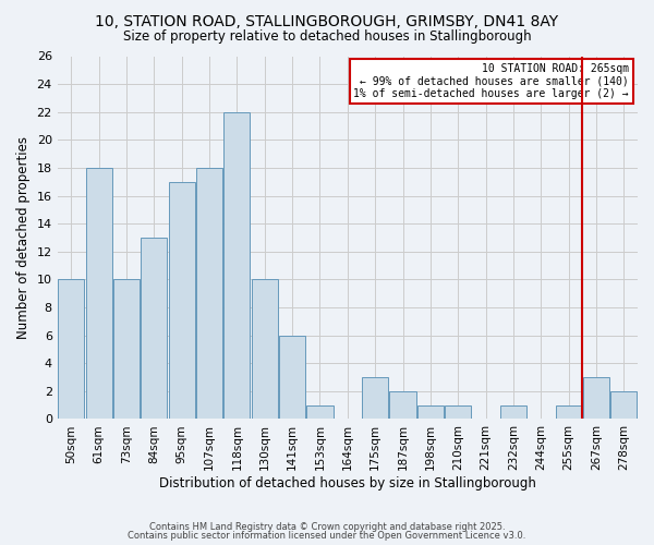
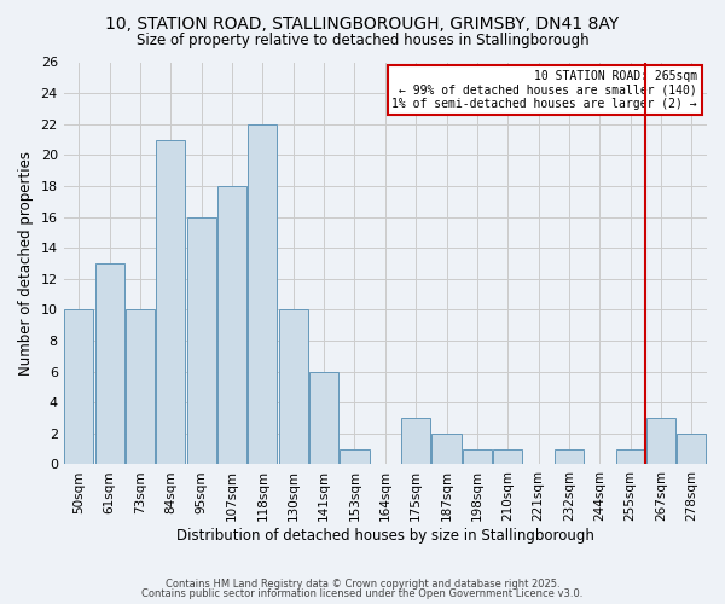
61sqm: 18 -> 13
84sqm: 13 -> 21
95sqm: 17 -> 16
